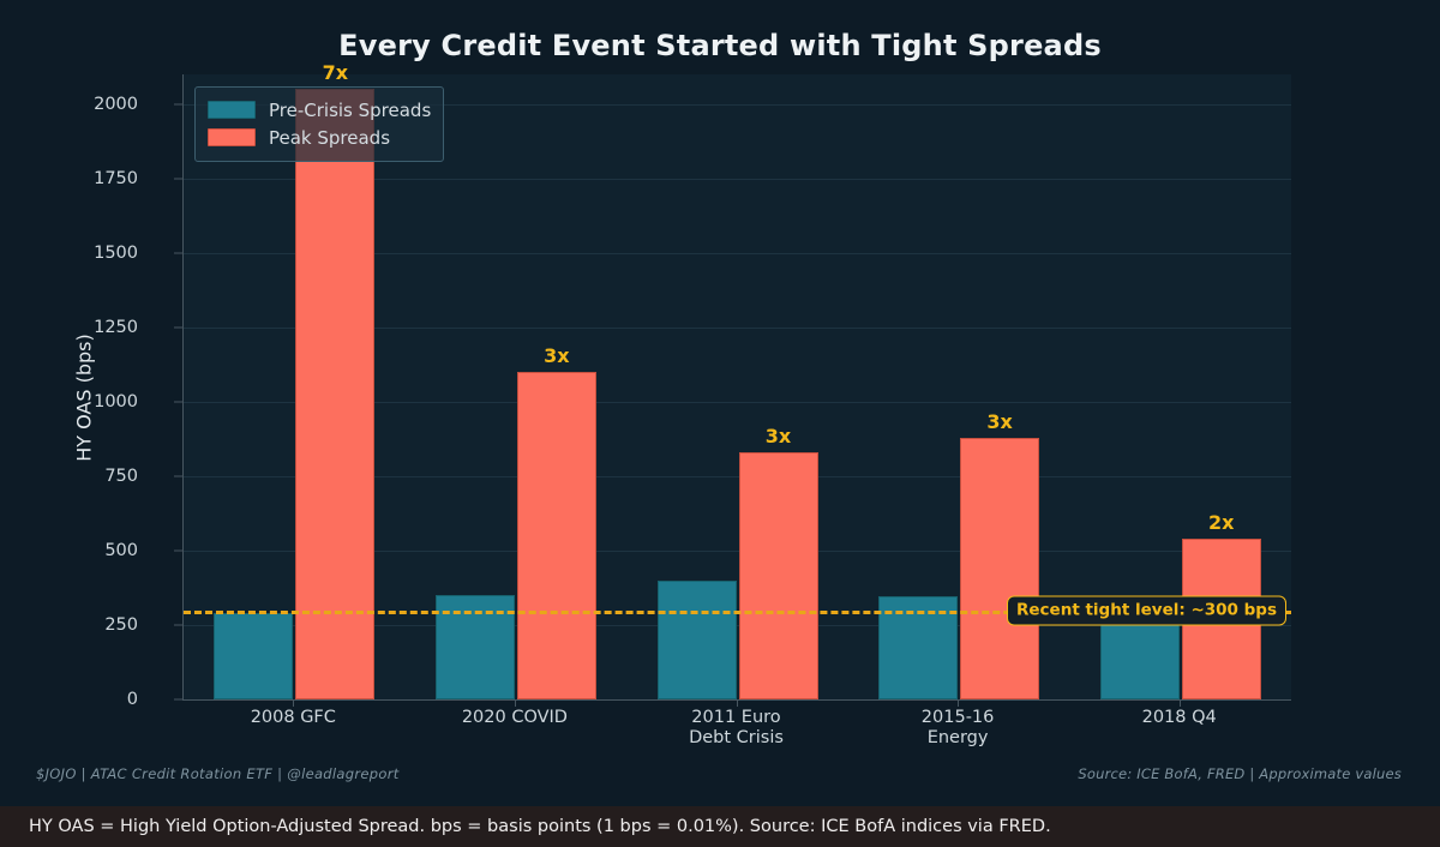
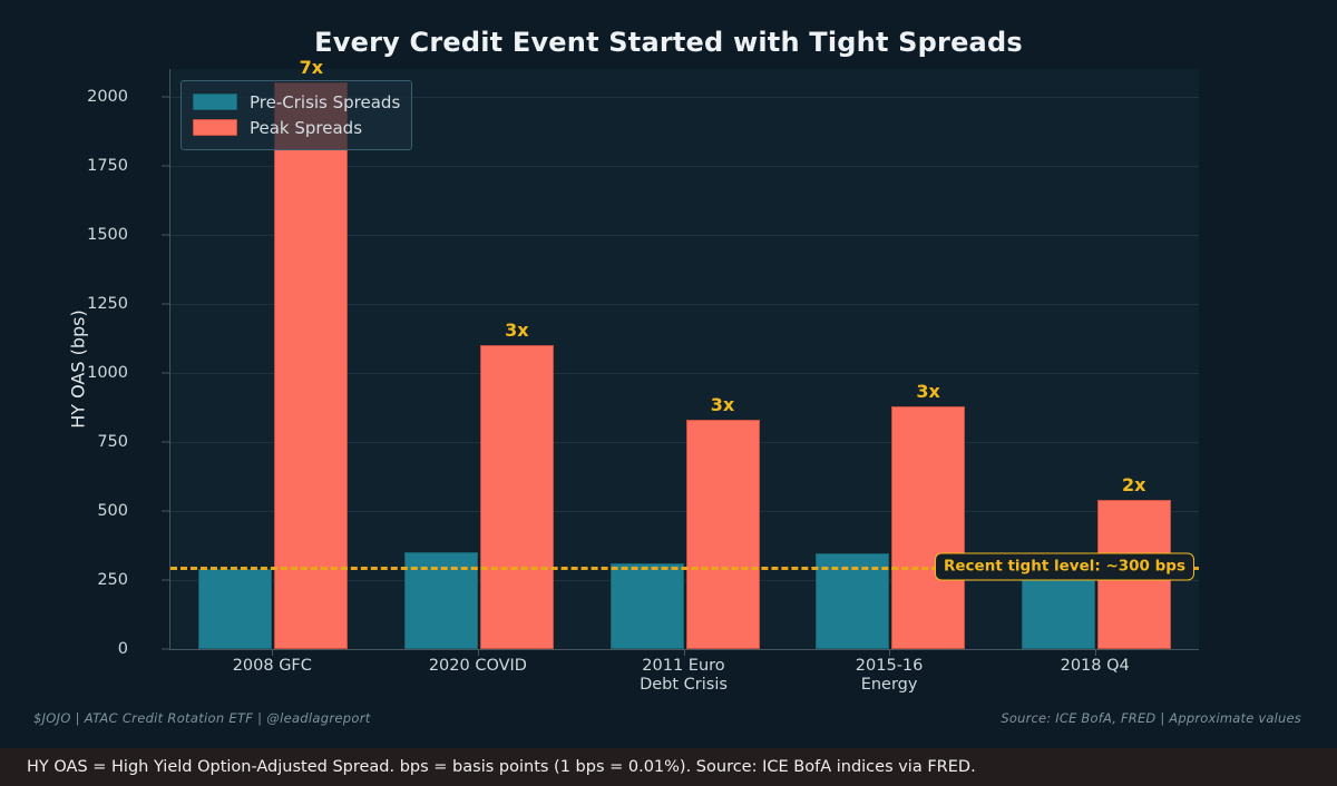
Pre-Crisis Spreads/2011 Euro Debt Crisis: 400 -> 310
